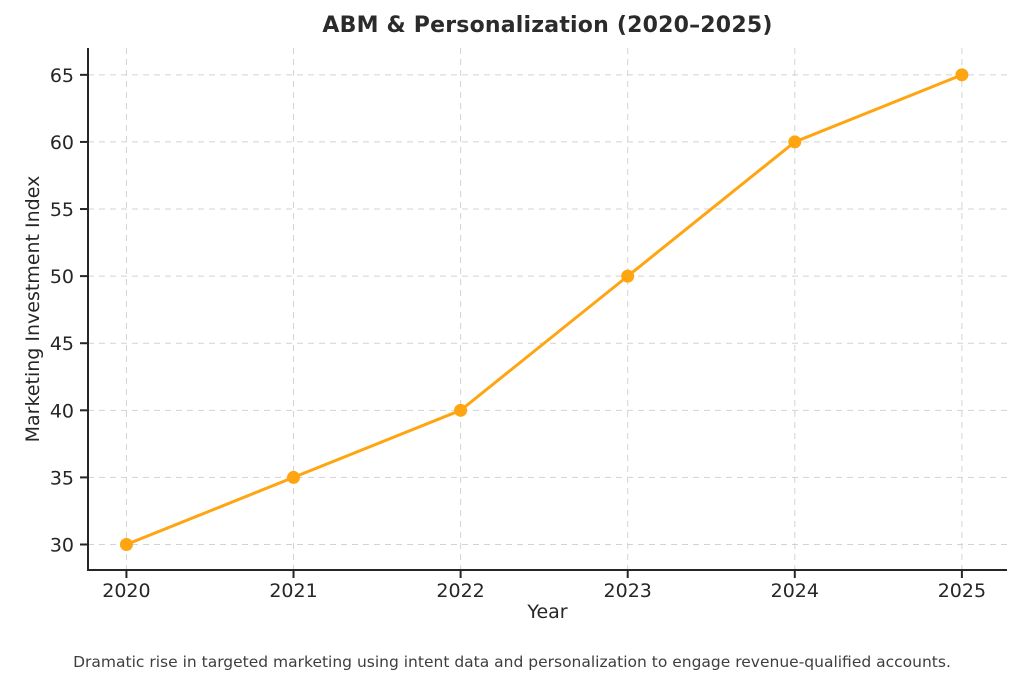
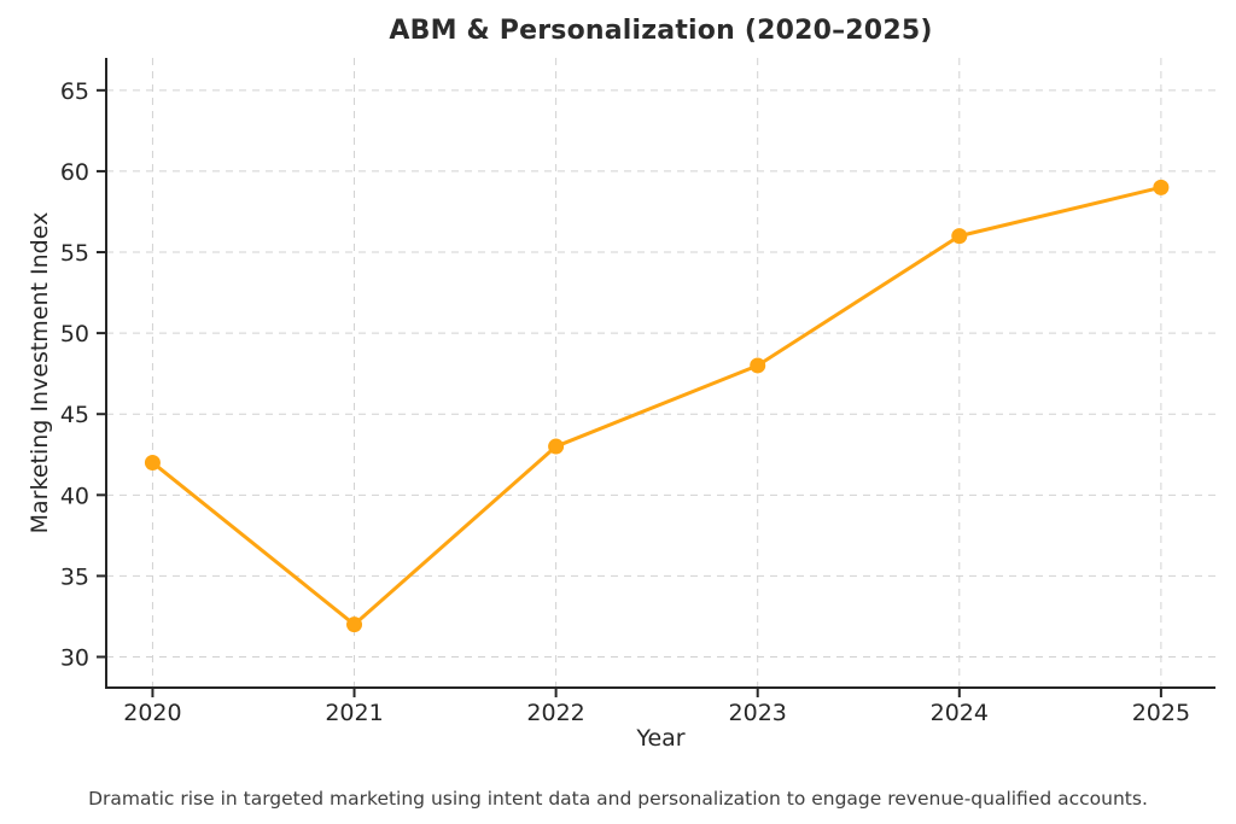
2020: 30 -> 42
2021: 35 -> 32
2022: 40 -> 43
2023: 50 -> 48
2024: 60 -> 56
2025: 65 -> 59
